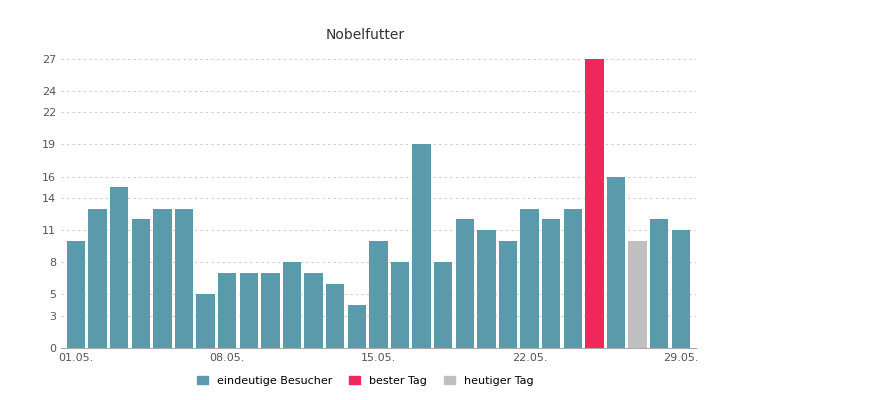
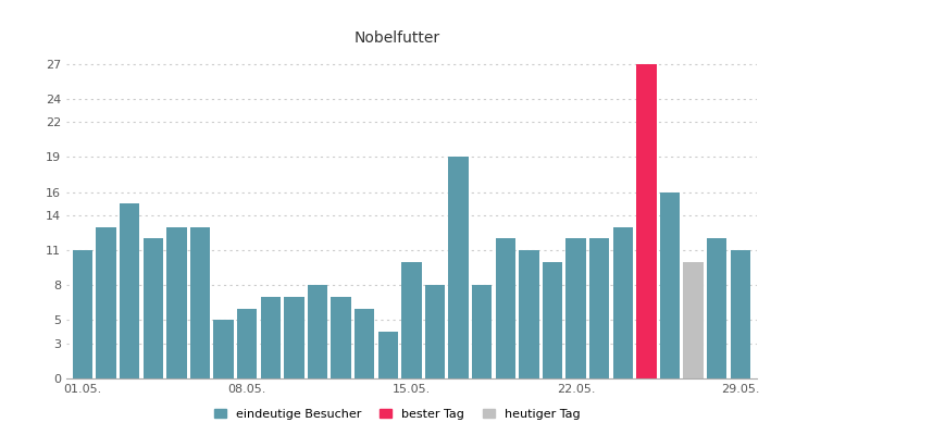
01.05.: 10 -> 11
08.05.: 7 -> 6
22.05.: 13 -> 12
